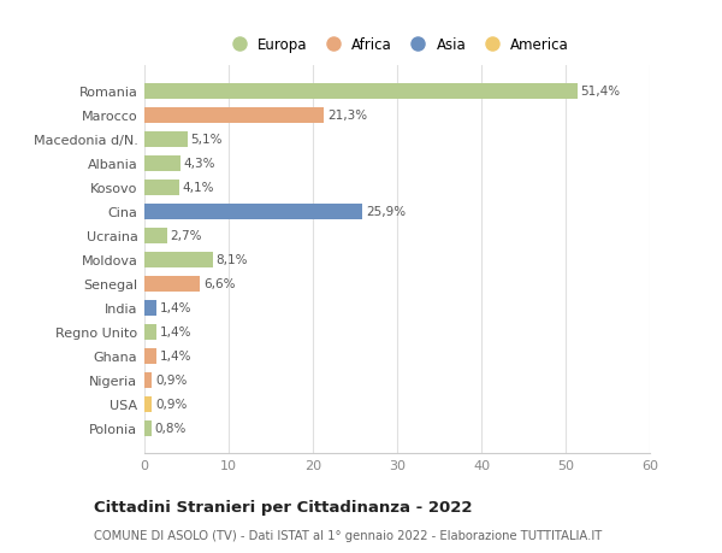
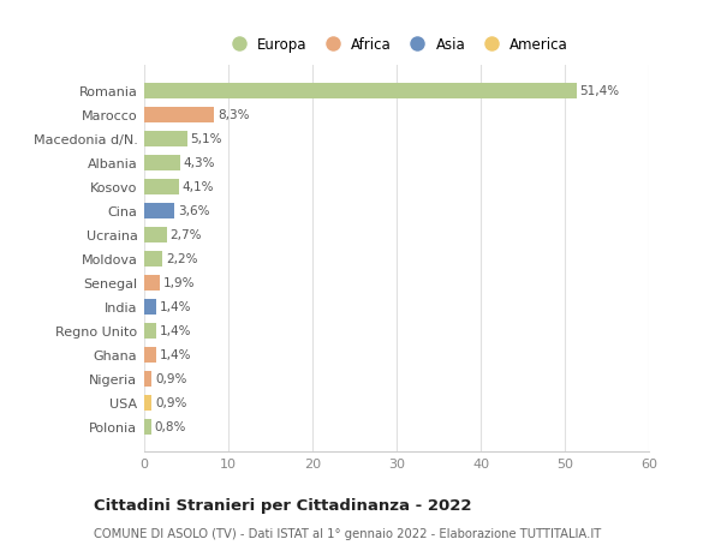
Marocco: 21,3% -> 8,3%
Cina: 25,9% -> 3,6%
Moldova: 8,1% -> 2,2%
Senegal: 6,6% -> 1,9%
